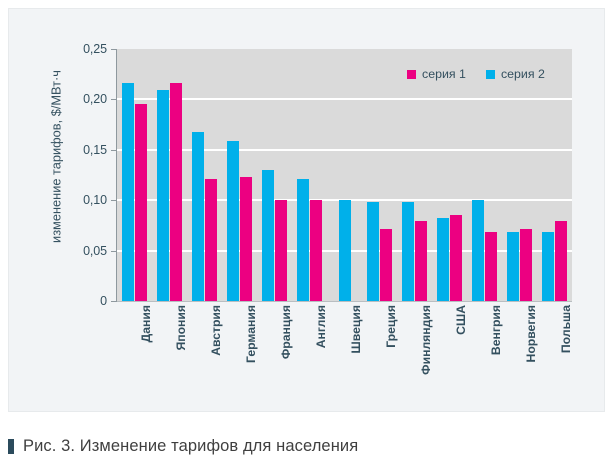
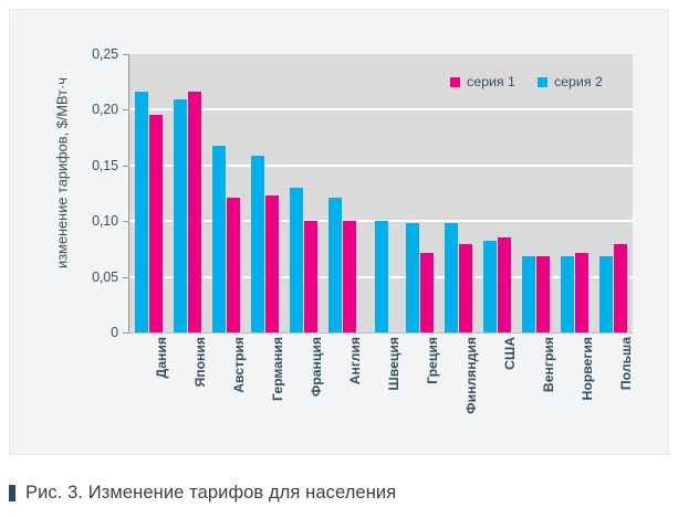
серия 2/Венгрия: 0,10 -> 0,07
